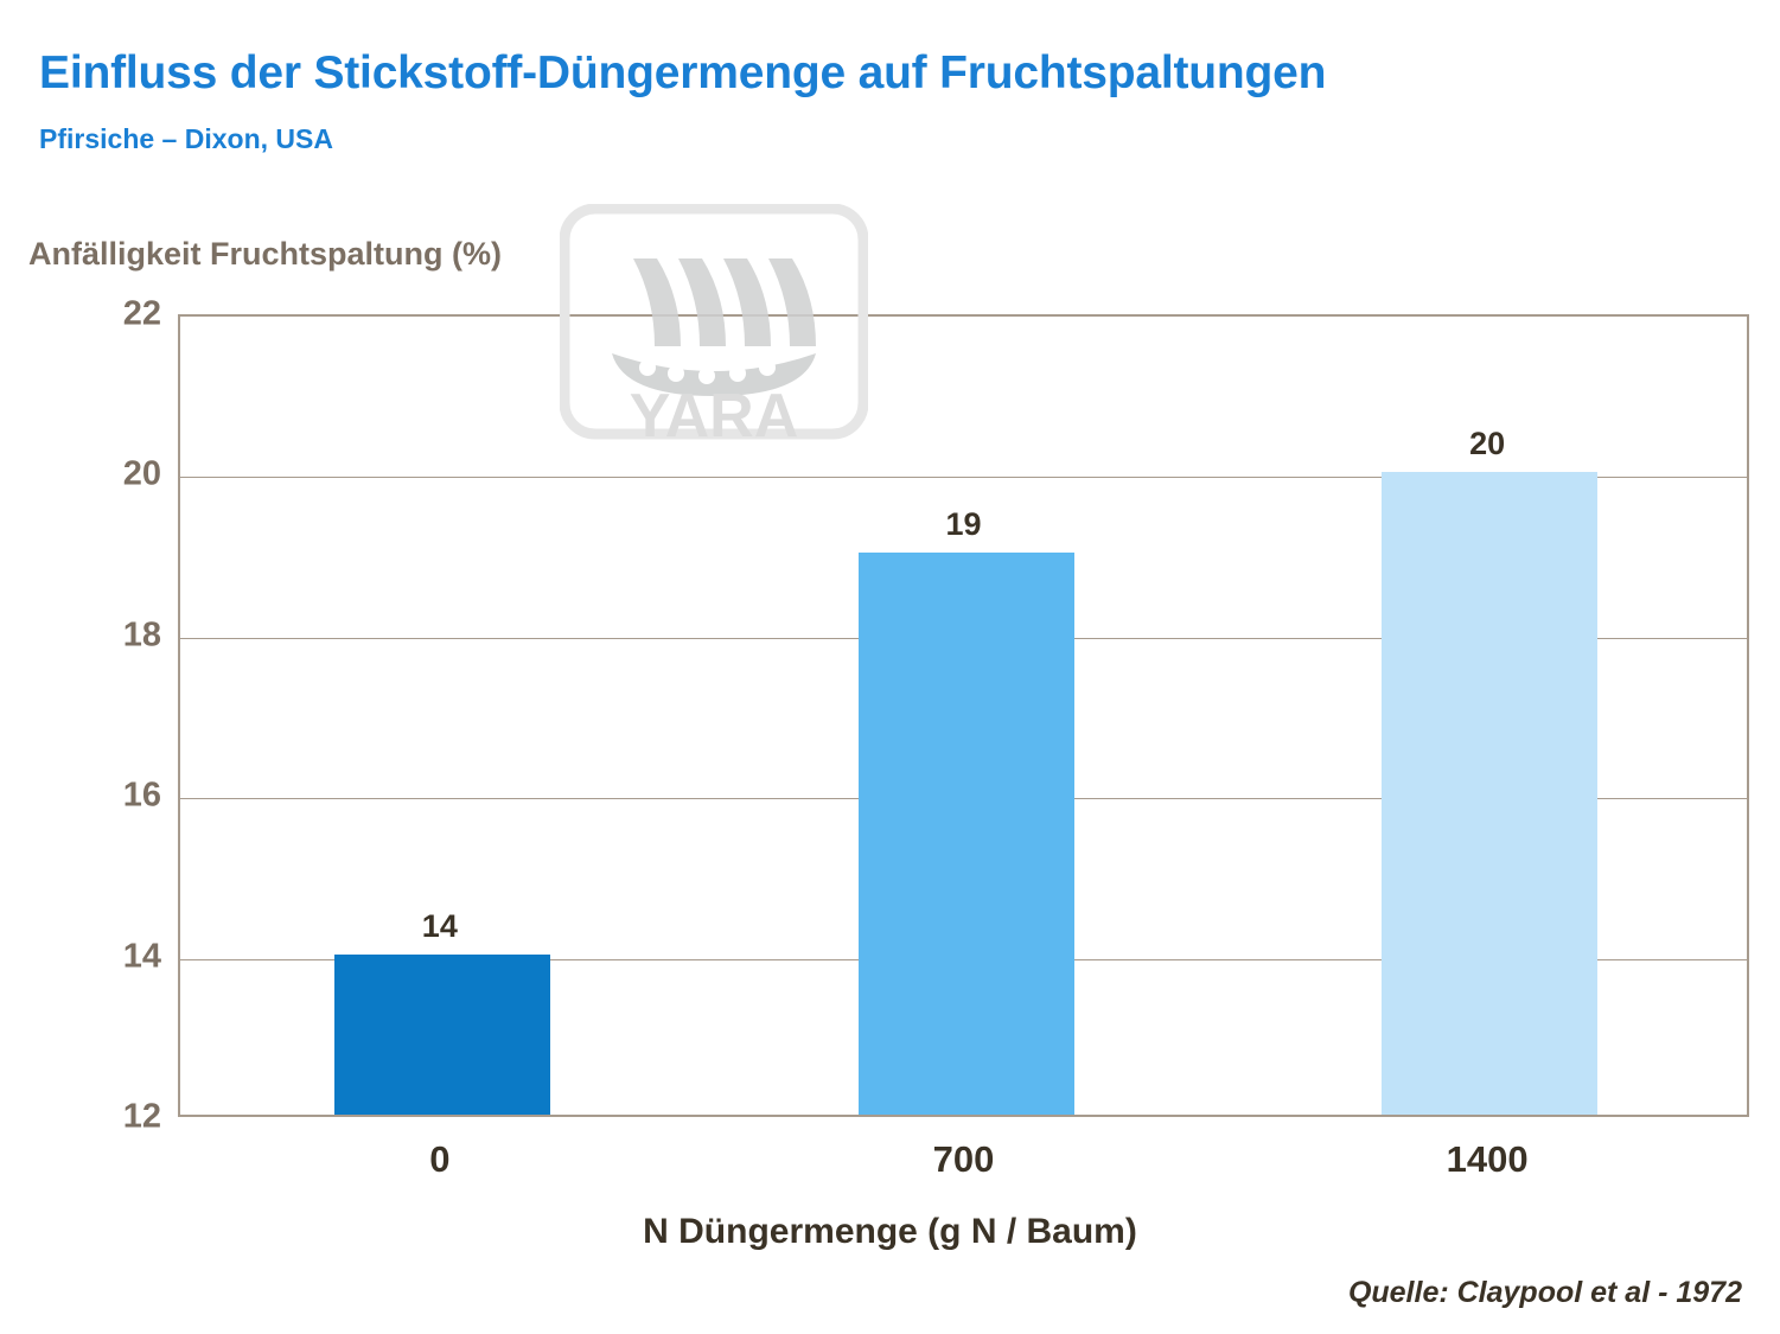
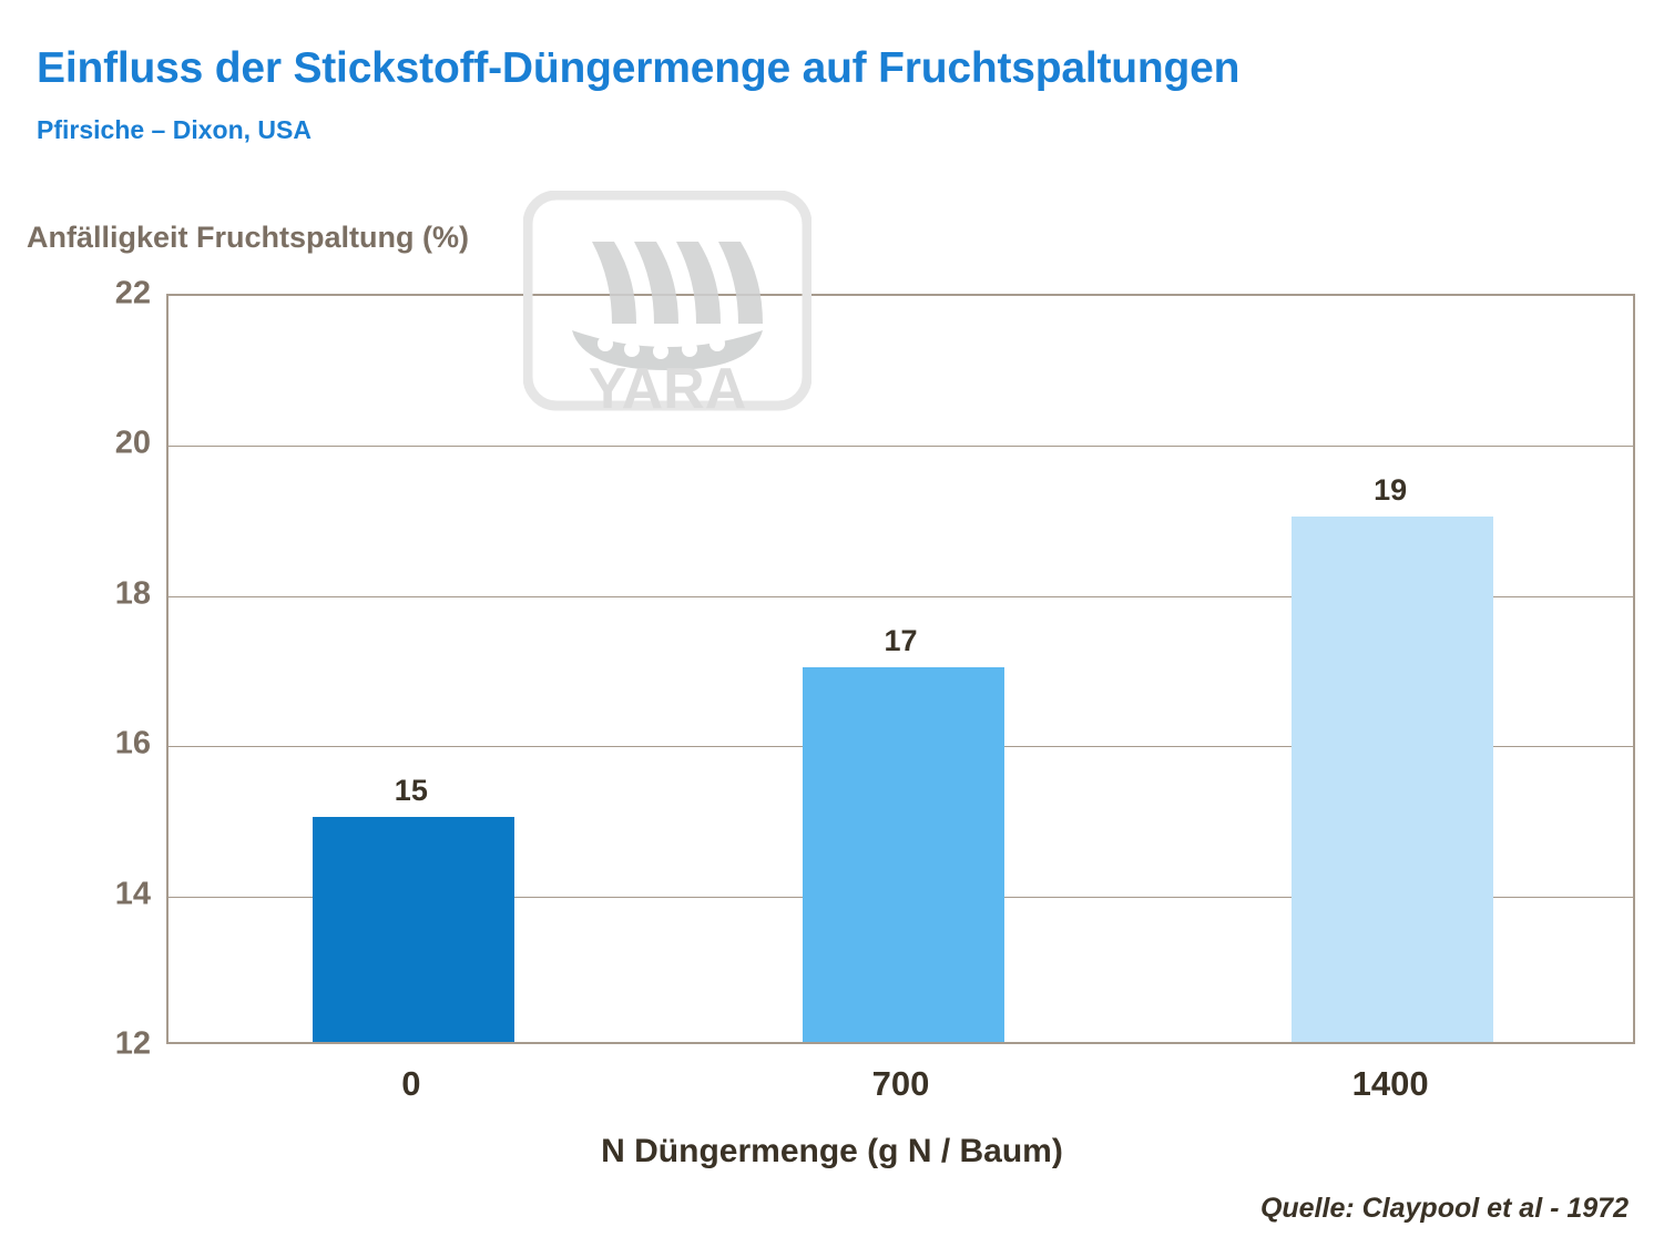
0: 14 -> 15
700: 19 -> 17
1400: 20 -> 19
